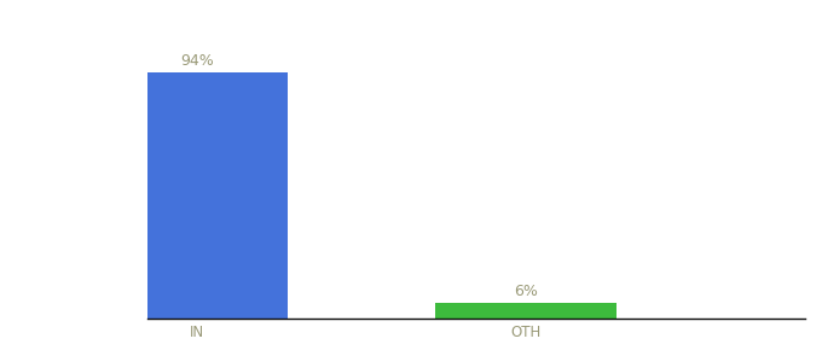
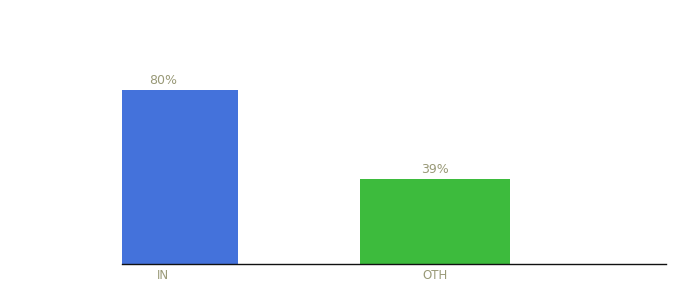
IN: 94% -> 80%
OTH: 6% -> 39%
